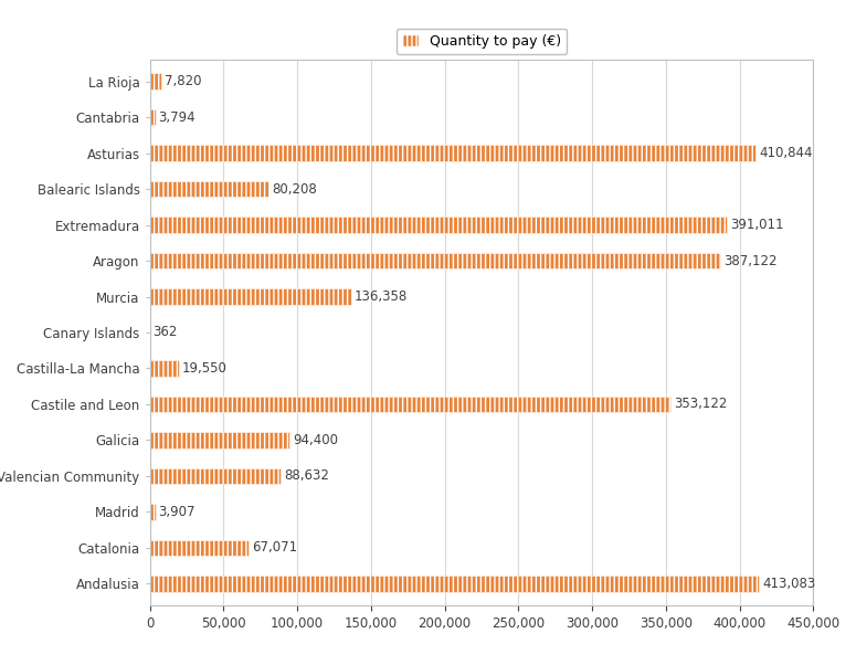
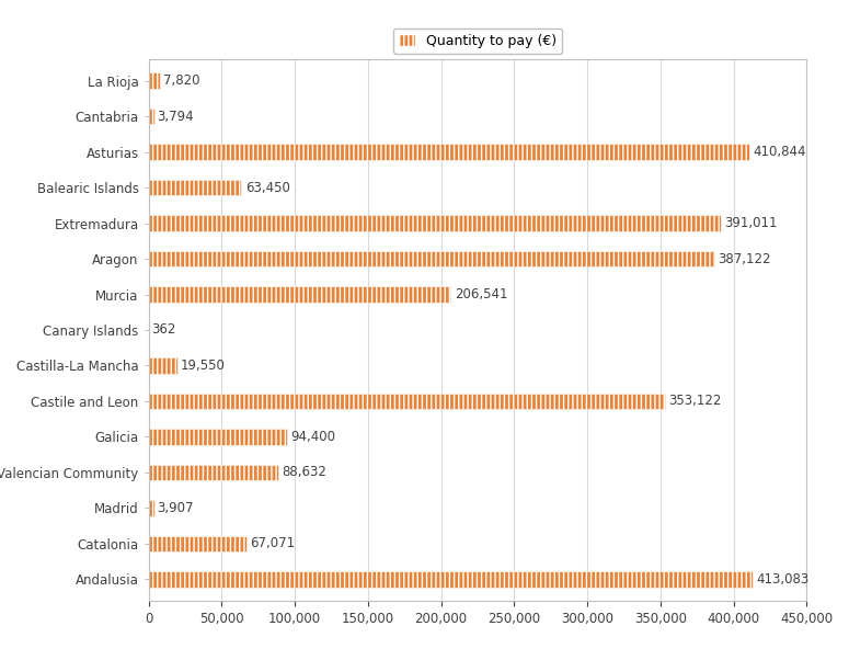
Balearic Islands: 80,208 -> 63,450
Murcia: 136,358 -> 206,541
